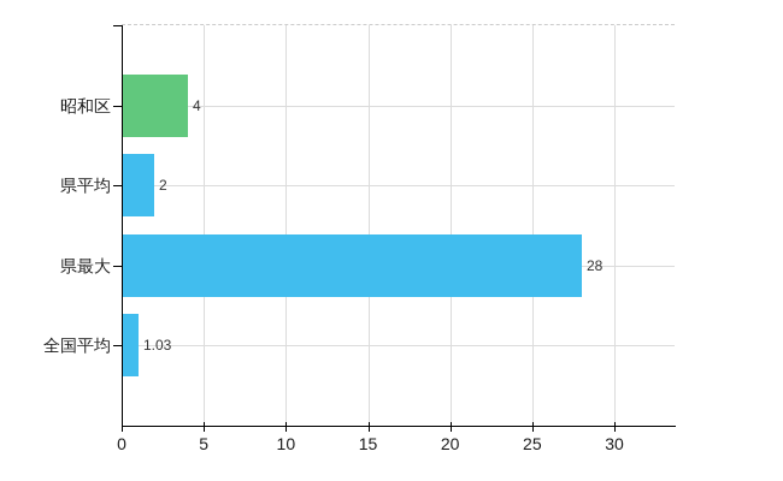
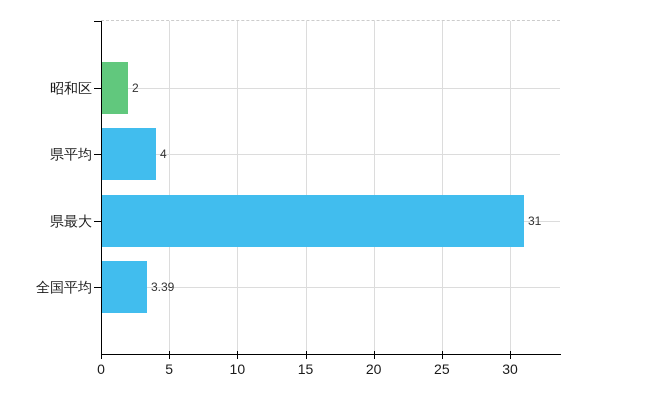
昭和区: 4 -> 2
県平均: 2 -> 4
県最大: 28 -> 31
全国平均: 1.03 -> 3.39
